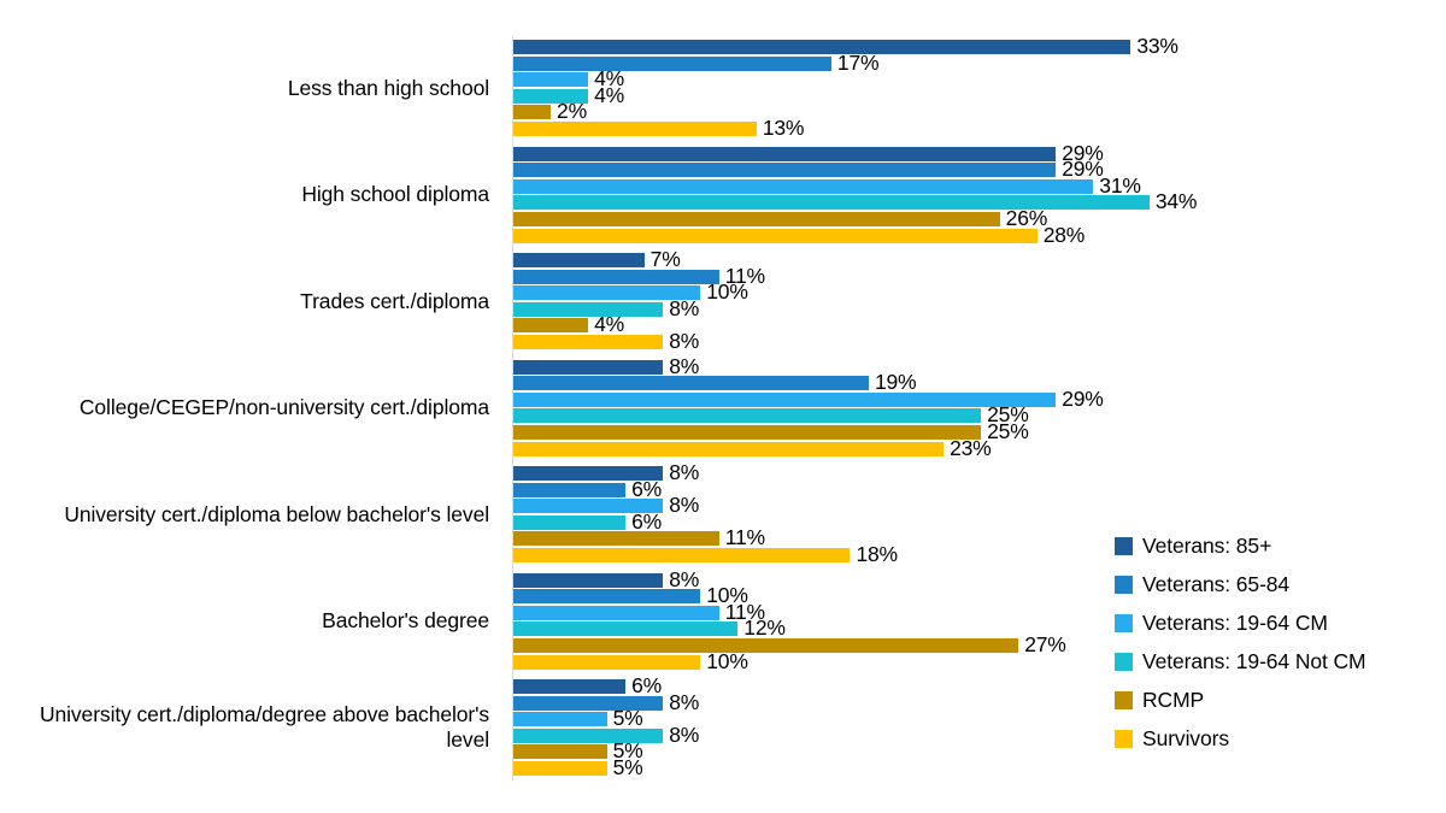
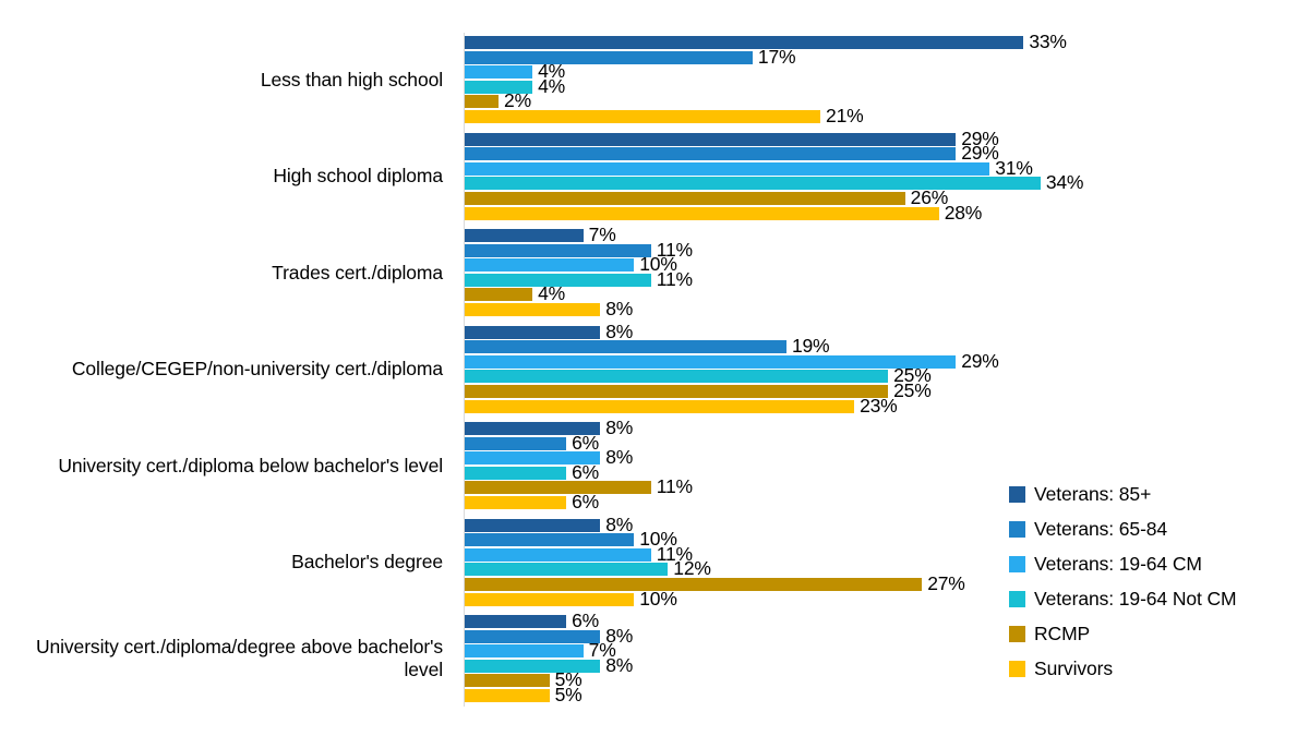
Survivors/Less than high school: 13% -> 21%
Veterans: 19-64 Not CM/Trades cert./diploma: 8% -> 11%
Survivors/University cert./diploma below bachelor's level: 18% -> 6%
Veterans: 19-64 CM/University cert./diploma/degree above bachelor's level: 5% -> 7%
